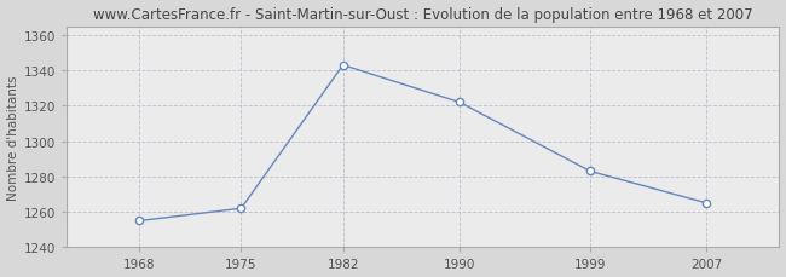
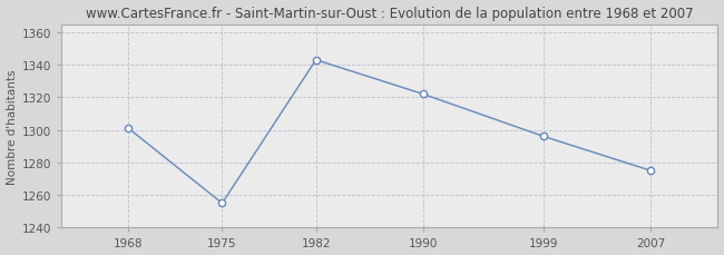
1968: 1255 -> 1301
1975: 1262 -> 1255
1999: 1283 -> 1296
2007: 1265 -> 1275
